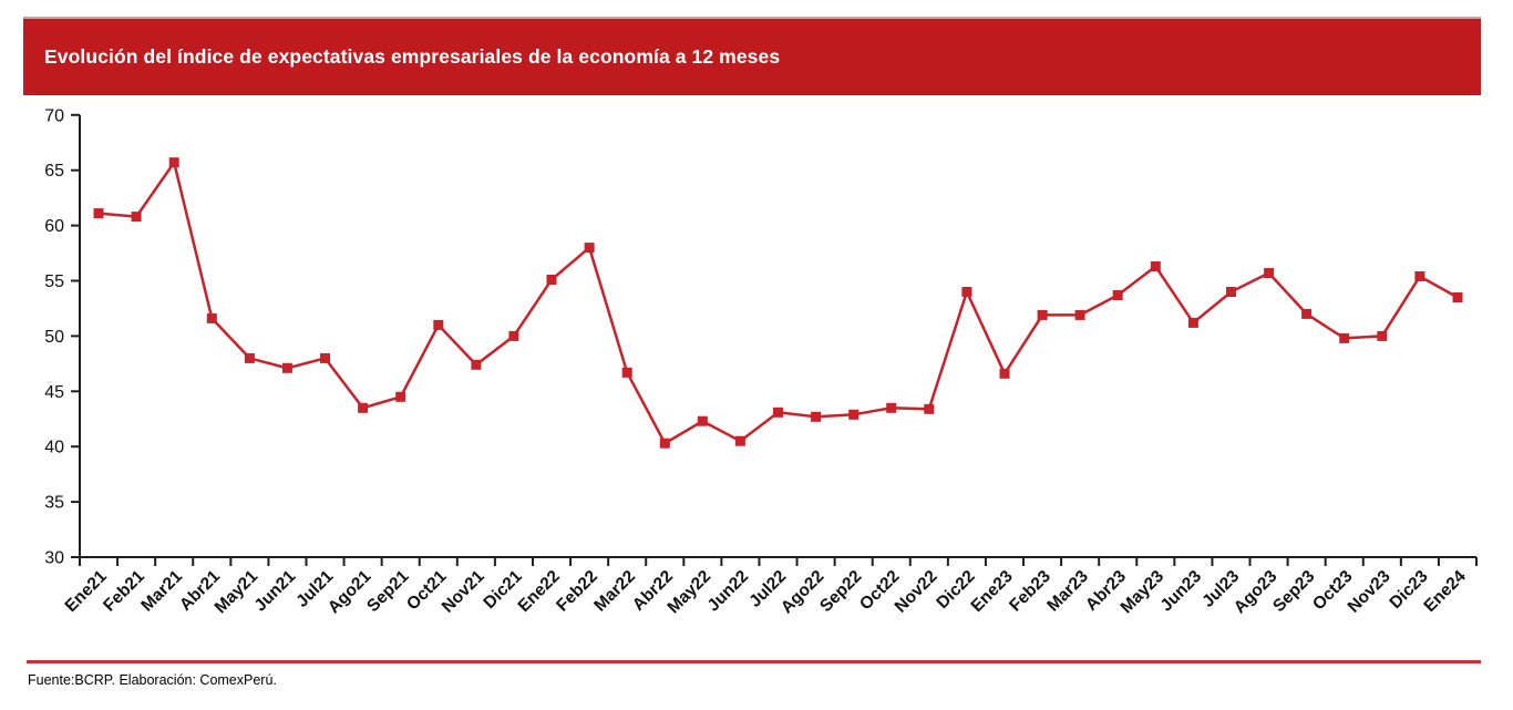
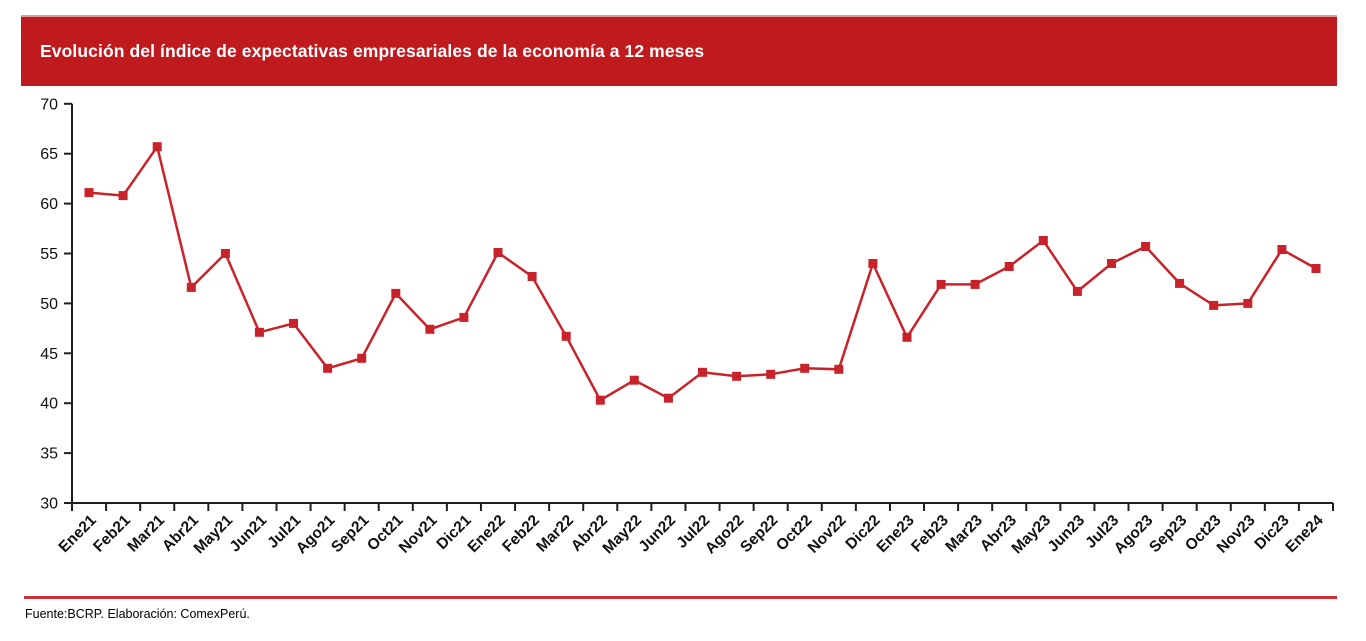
May21: 48 -> 55
Dic21: 50 -> 49
Feb22: 58 -> 53
